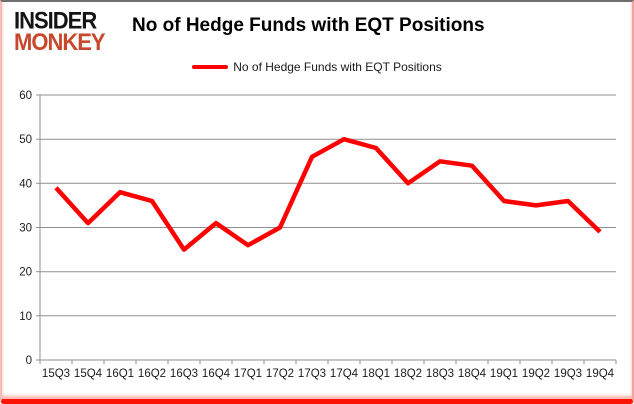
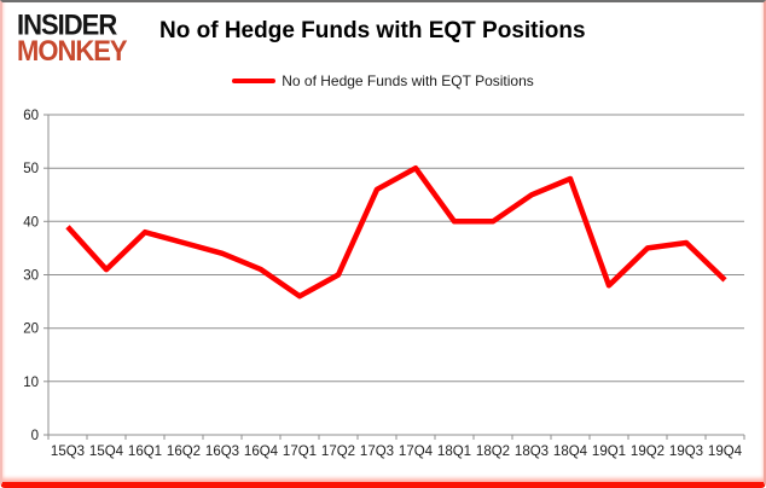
16Q3: 25 -> 34
18Q1: 48 -> 40
18Q4: 44 -> 48
19Q1: 36 -> 28
